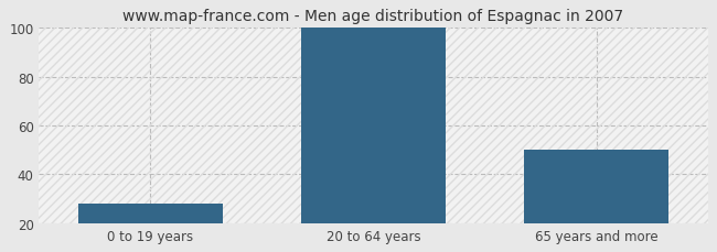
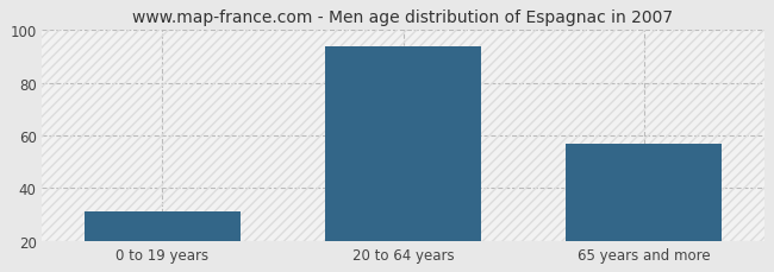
0 to 19 years: 28 -> 31
20 to 64 years: 100 -> 94
65 years and more: 50 -> 57
